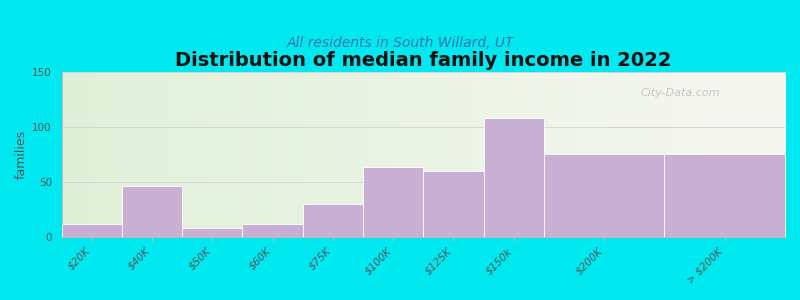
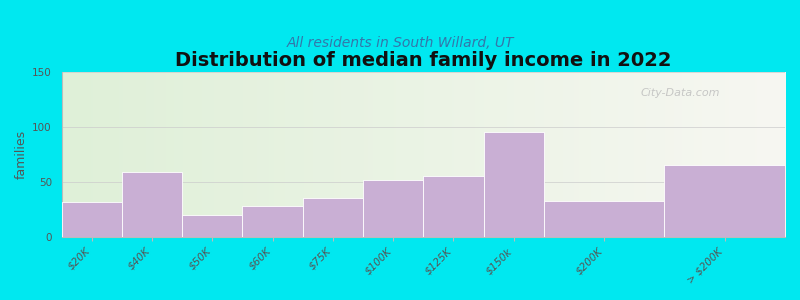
$20K: 12 -> 32
$40K: 46 -> 59
$50K: 8 -> 20
$60K: 12 -> 28
$75K: 30 -> 35
$100K: 63 -> 52
$125K: 60 -> 55
$150k: 108 -> 95
$200K: 75 -> 33
> $200K: 75 -> 65
